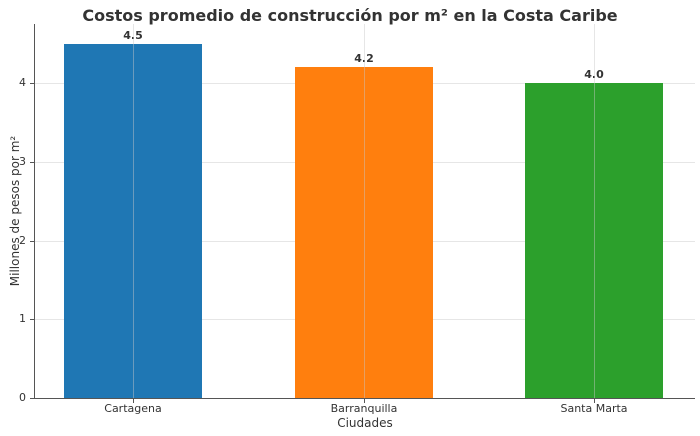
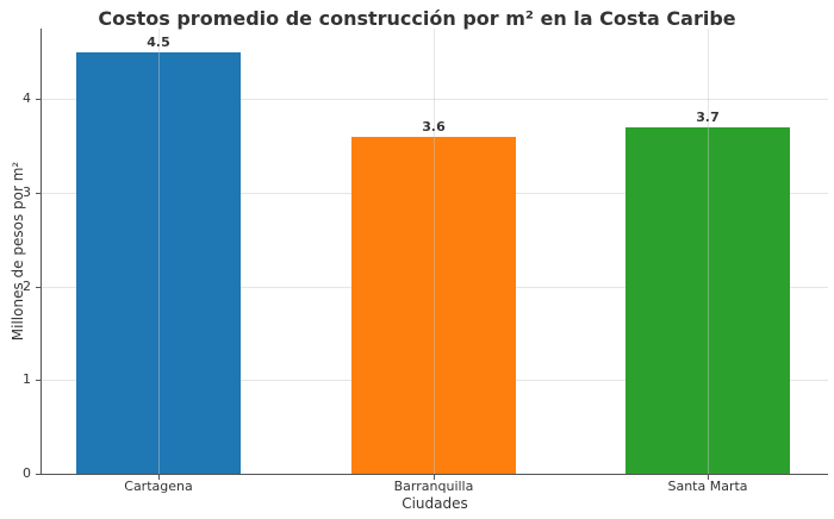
Barranquilla: 4.2 -> 3.6
Santa Marta: 4.0 -> 3.7
